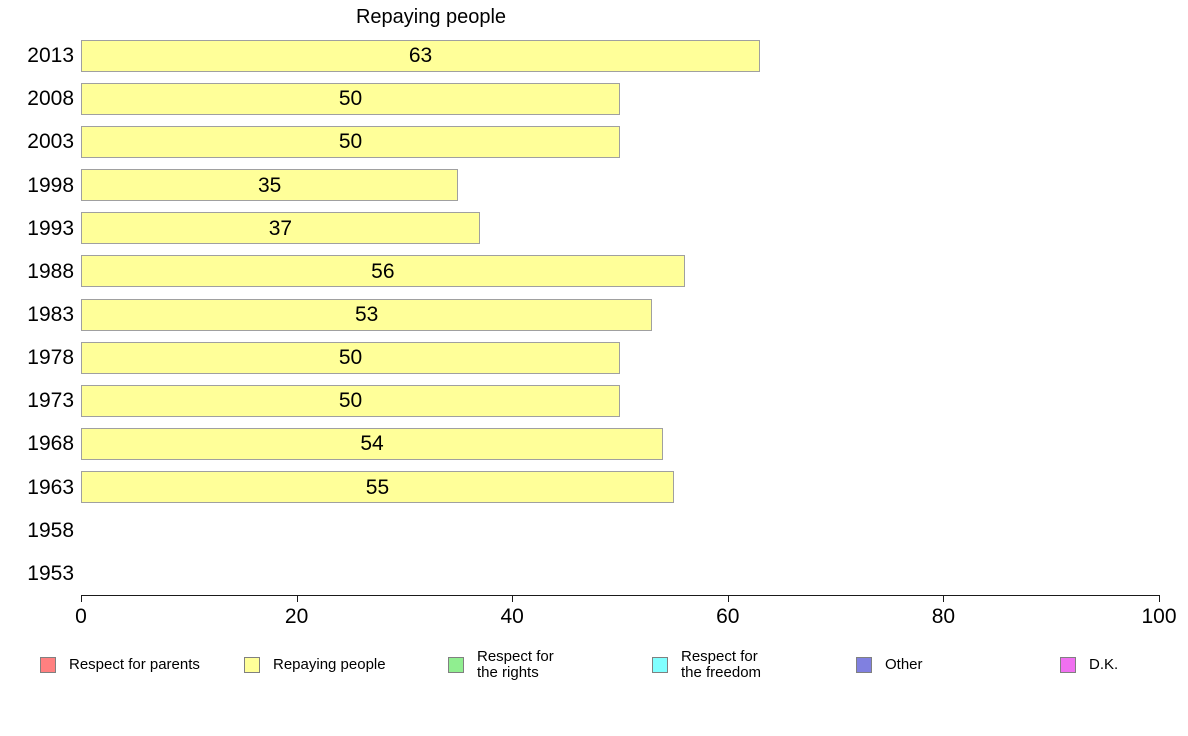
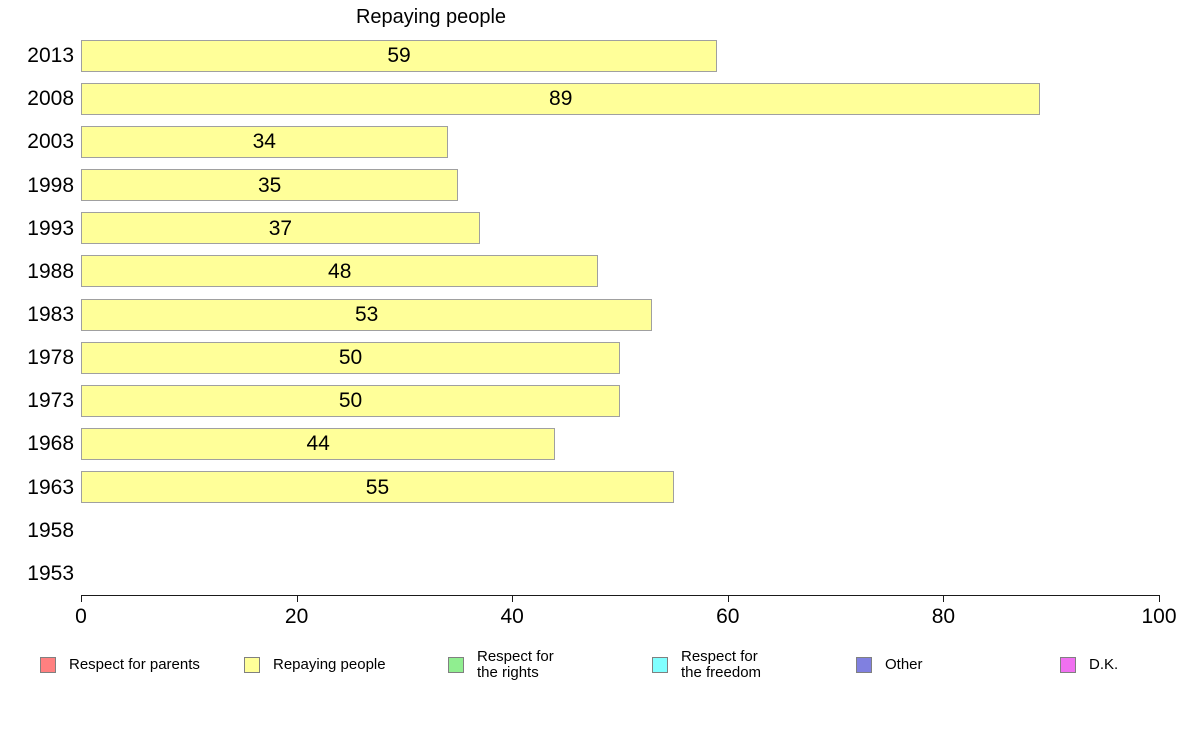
2013: 63 -> 59
2008: 50 -> 89
2003: 50 -> 34
1988: 56 -> 48
1968: 54 -> 44
